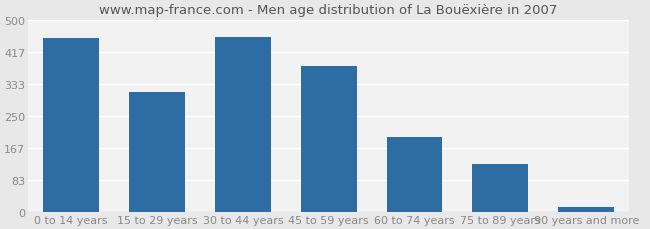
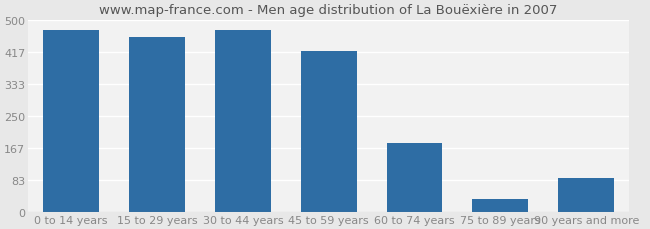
0 to 14 years: 453 -> 475
15 to 29 years: 313 -> 455
30 to 44 years: 455 -> 475
45 to 59 years: 380 -> 420
60 to 74 years: 196 -> 180
75 to 89 years: 126 -> 35
90 years and more: 12 -> 90
